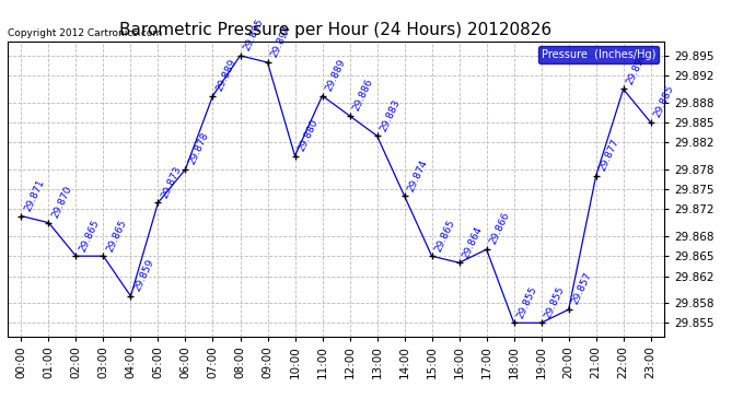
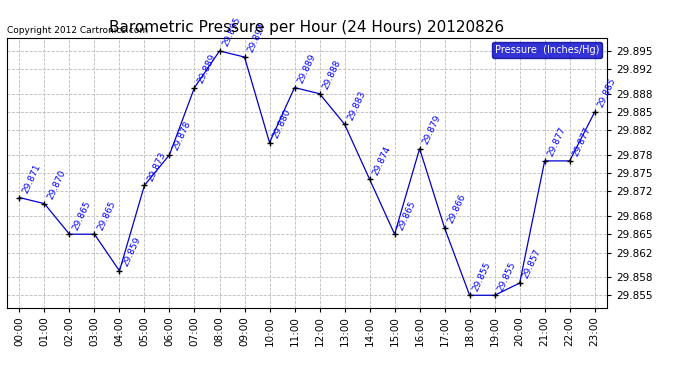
12:00: 29.886 -> 29.888
16:00: 29.864 -> 29.879
22:00: 29.890 -> 29.877
